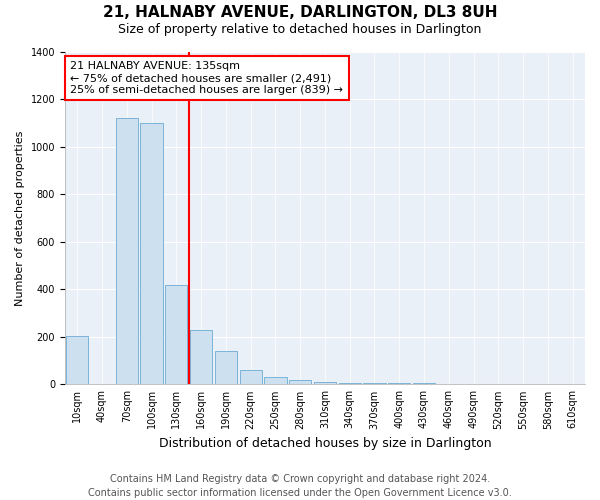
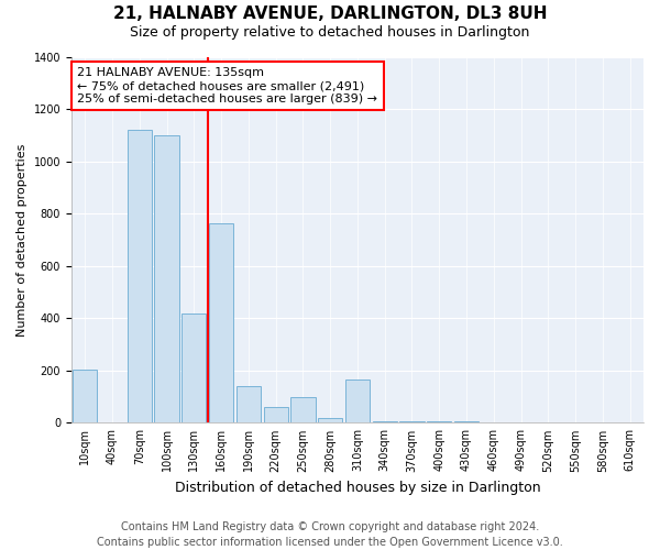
160sqm: 230 -> 765
250sqm: 30 -> 100
310sqm: 10 -> 165
